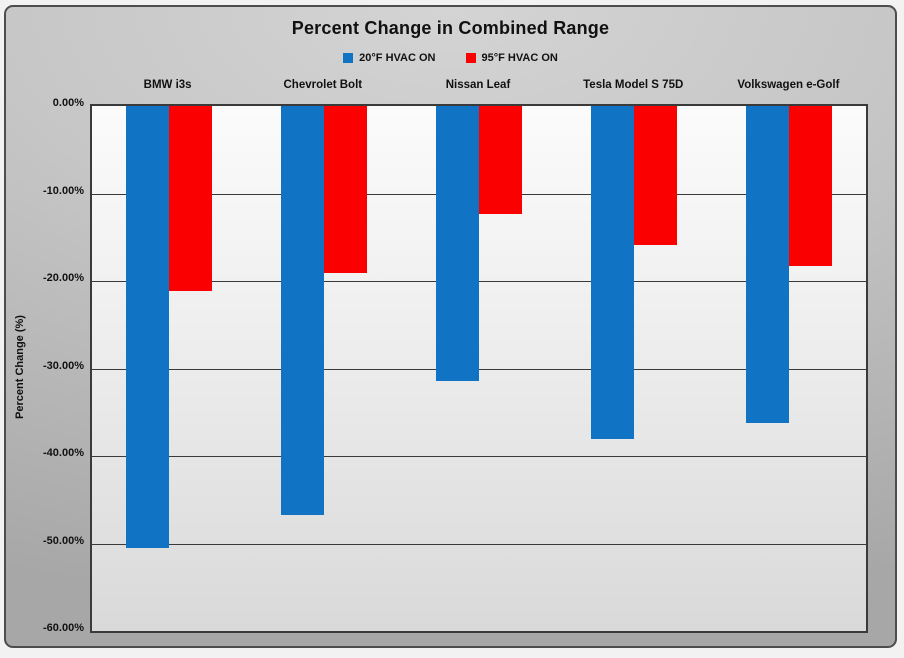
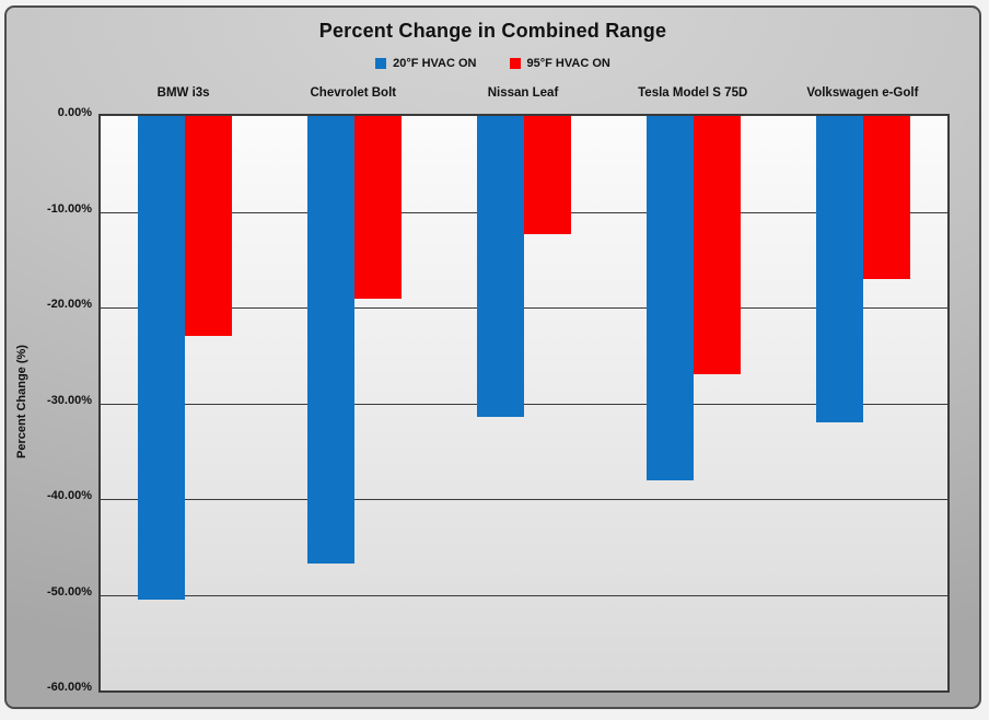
95°F HVAC ON/BMW i3s: -21% -> -23%
95°F HVAC ON/Tesla Model S 75D: -16% -> -27%
20°F HVAC ON/Volkswagen e-Golf: -36% -> -32%
95°F HVAC ON/Volkswagen e-Golf: -18% -> -17%
